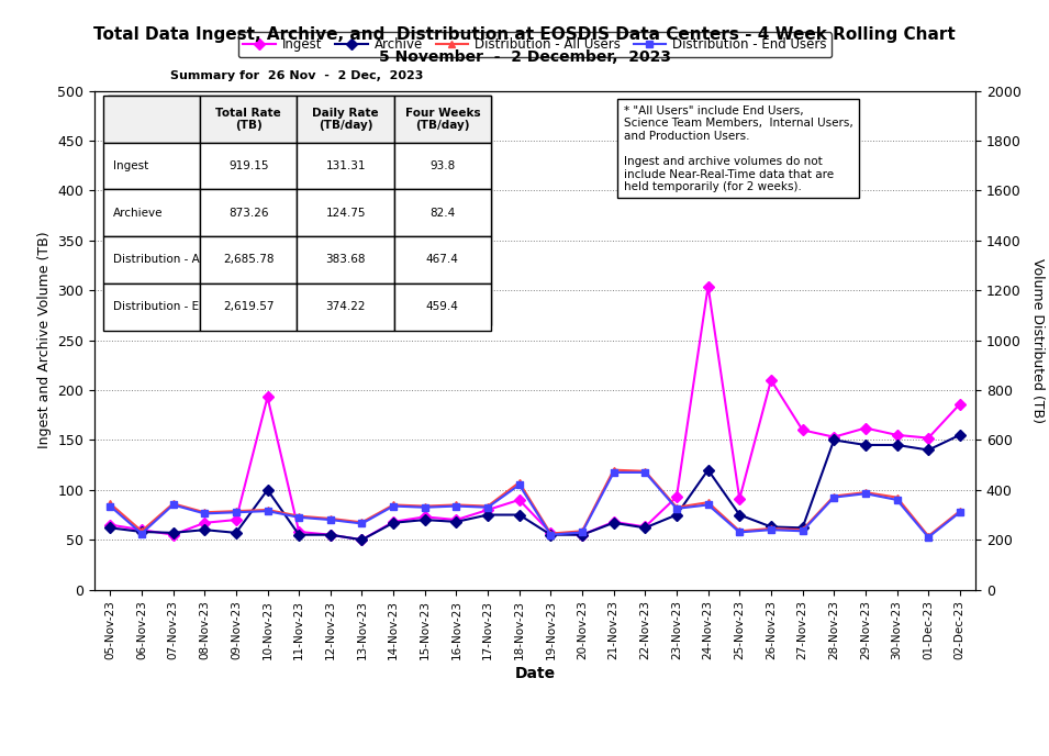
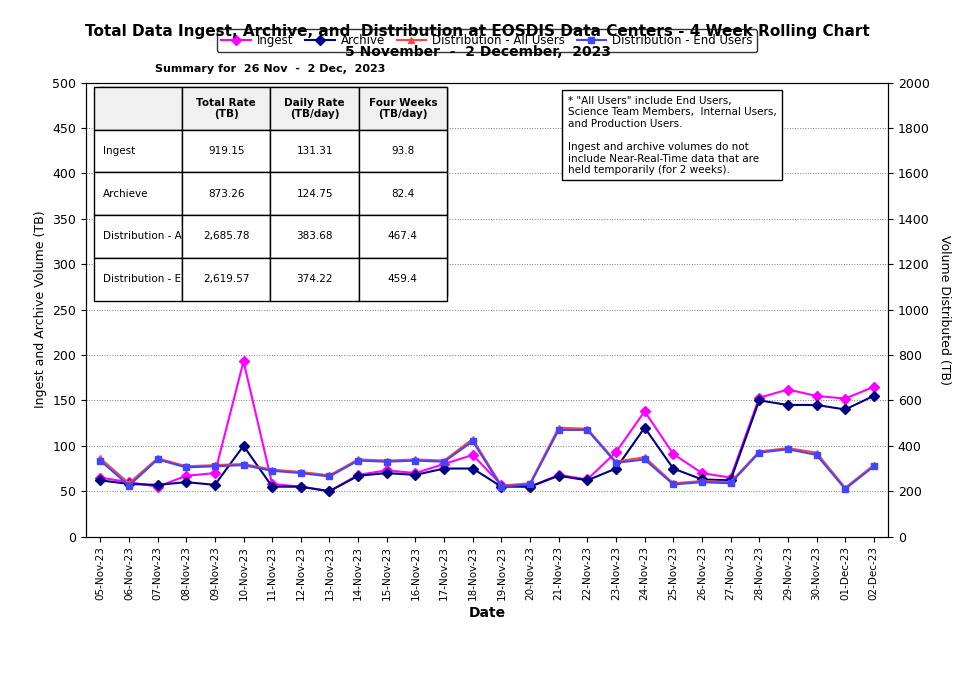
Ingest/24-Nov-23: 304 -> 138
Ingest/26-Nov-23: 210 -> 70
Ingest/27-Nov-23: 160 -> 65
Ingest/02-Dec-23: 186 -> 165
